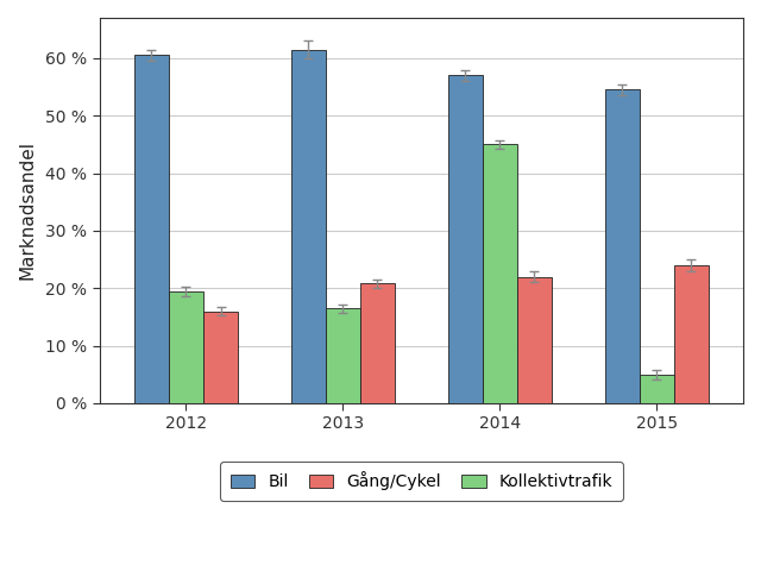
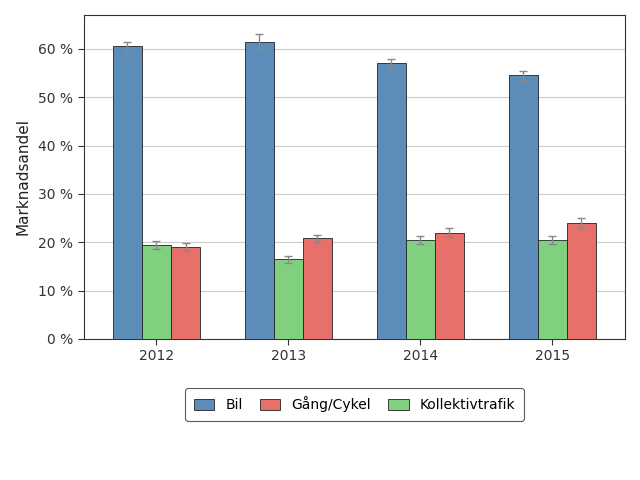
Gång/Cykel/2012: 16.0 % -> 19.0 %
Kollektivtrafik/2014: 45.0 % -> 20.5 %
Kollektivtrafik/2015: 5.0 % -> 20.5 %
